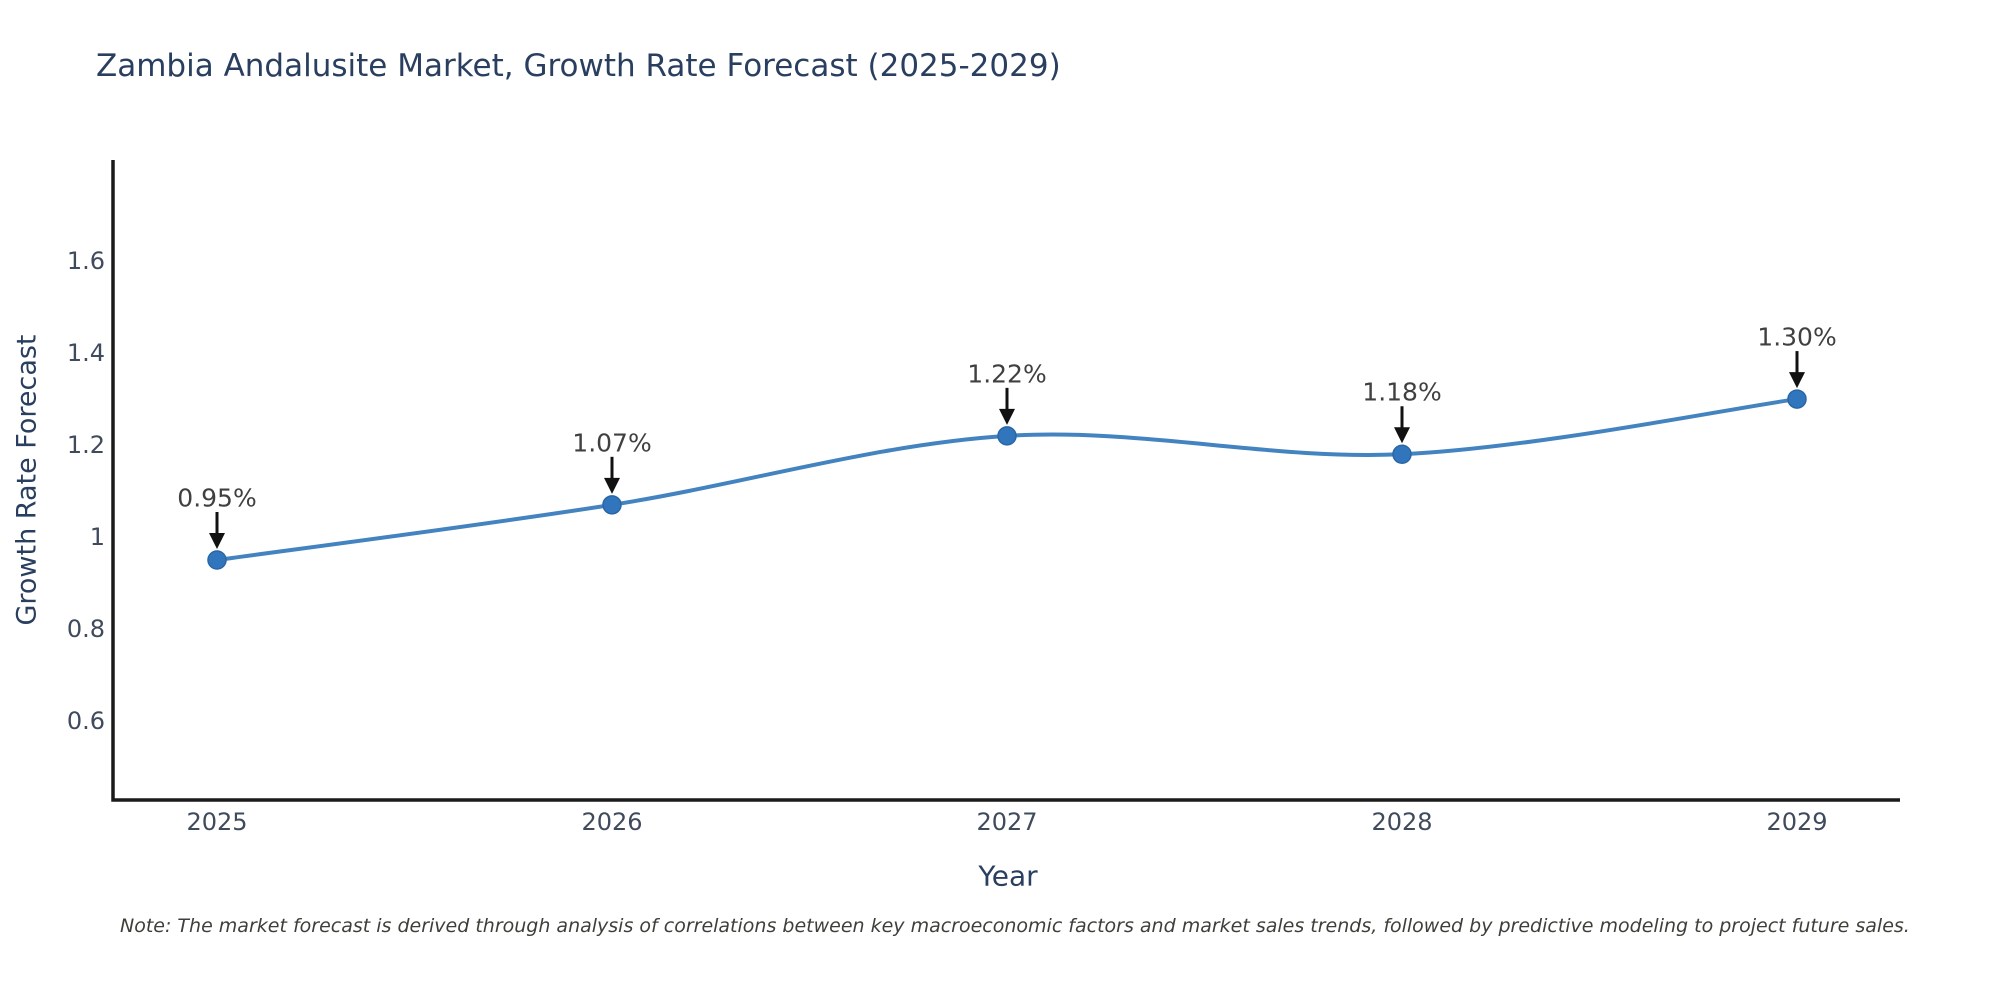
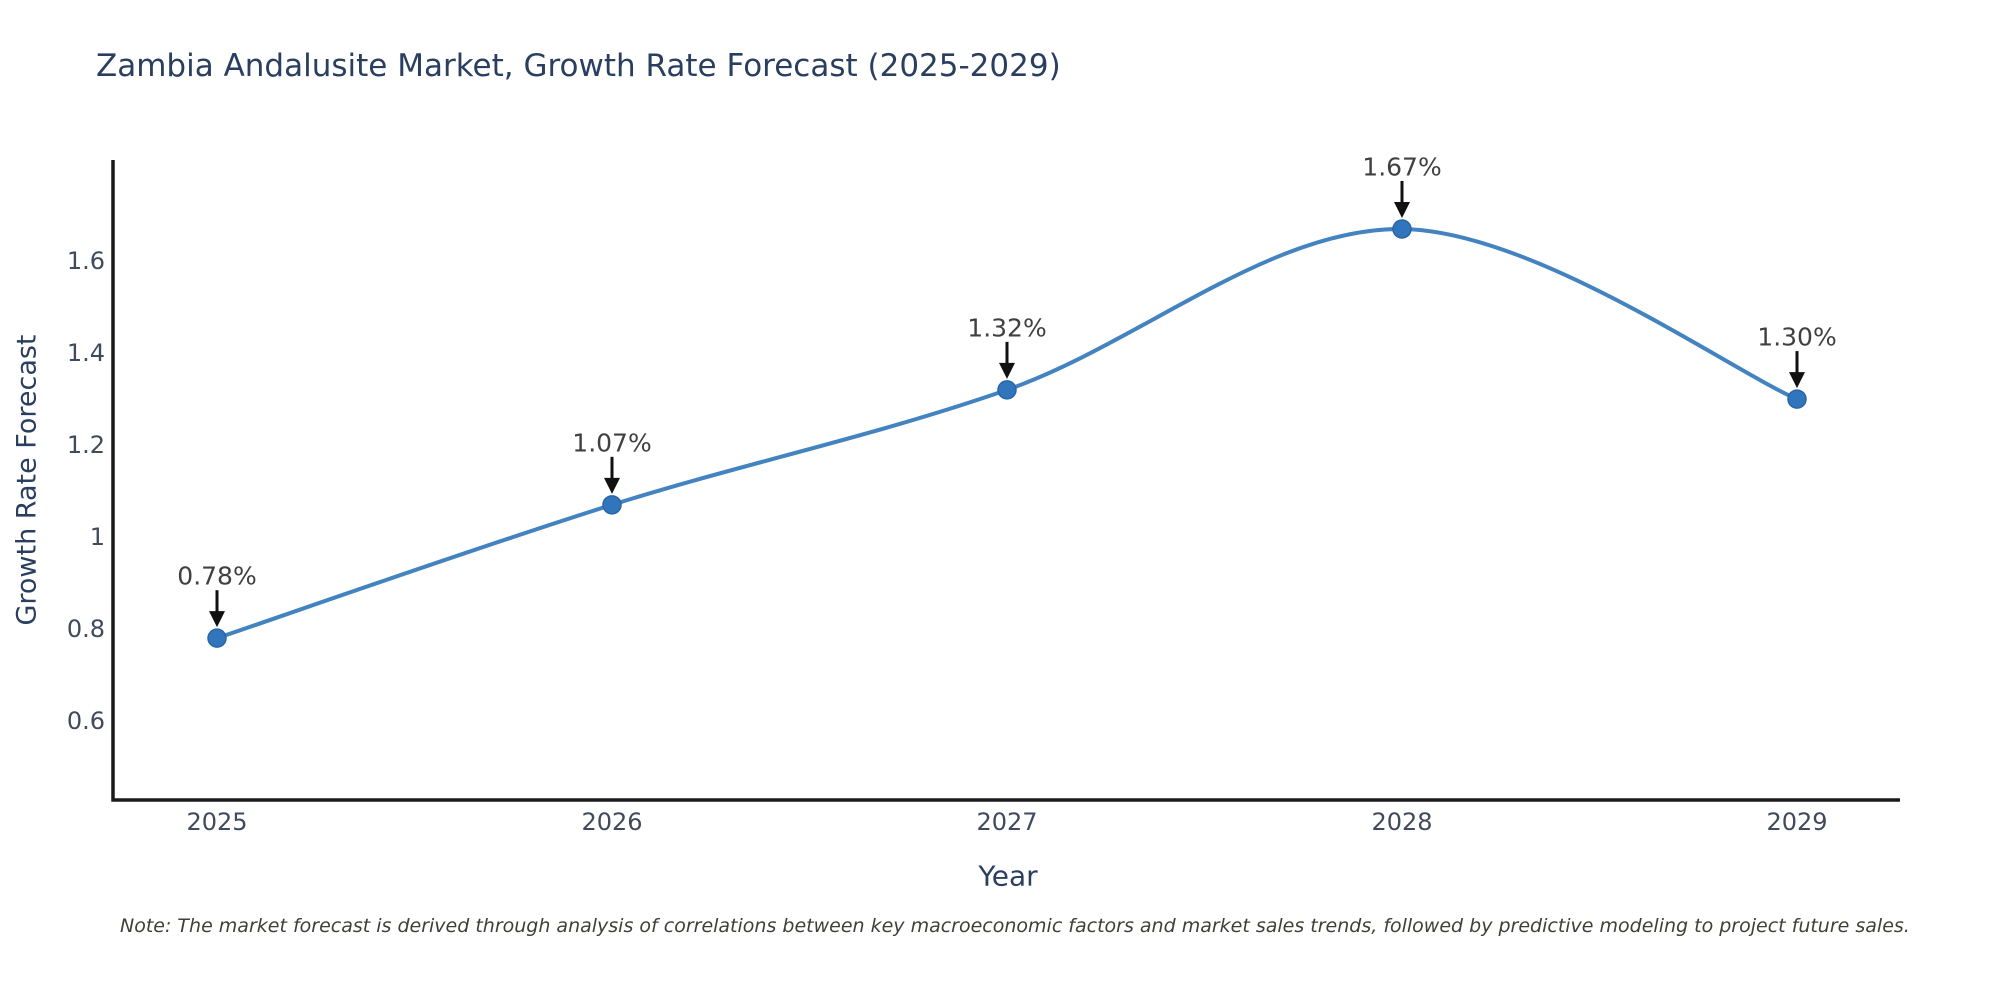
2025: 0.95% -> 0.78%
2027: 1.22% -> 1.32%
2028: 1.18% -> 1.67%
